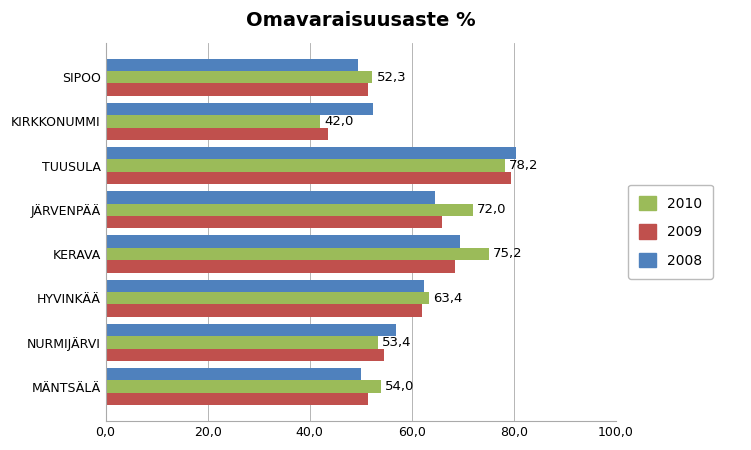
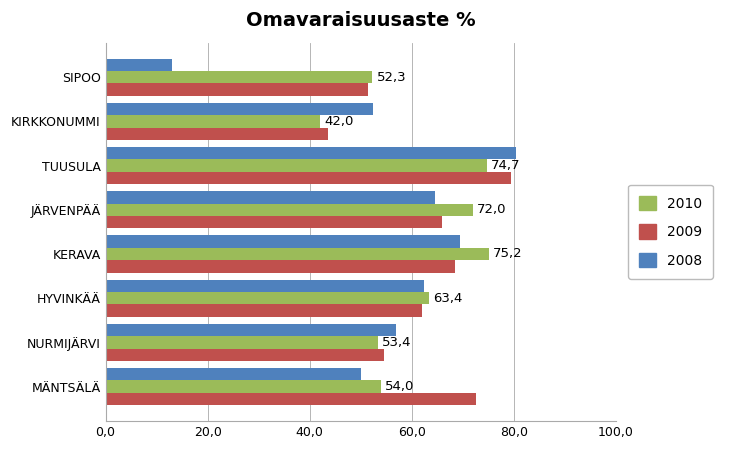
2008/SIPOO: 49,5 -> 13,0
2010/TUUSULA: 78,2 -> 74,7
2009/MÄNTSÄLÄ: 51,5 -> 72,6
